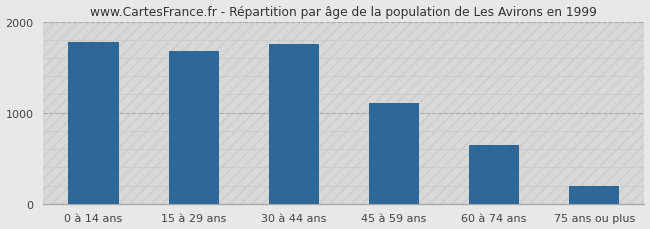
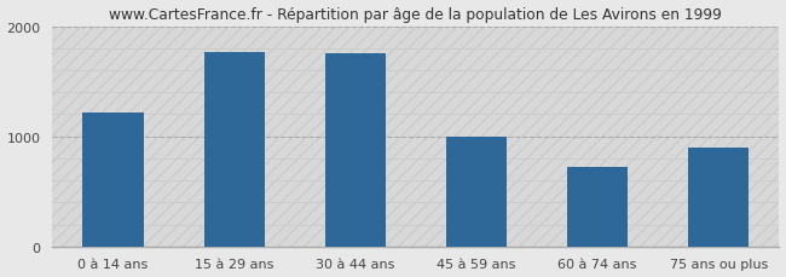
0 à 14 ans: 1780 -> 1220
15 à 29 ans: 1680 -> 1760
45 à 59 ans: 1110 -> 1000
60 à 74 ans: 650 -> 720
75 ans ou plus: 190 -> 900
